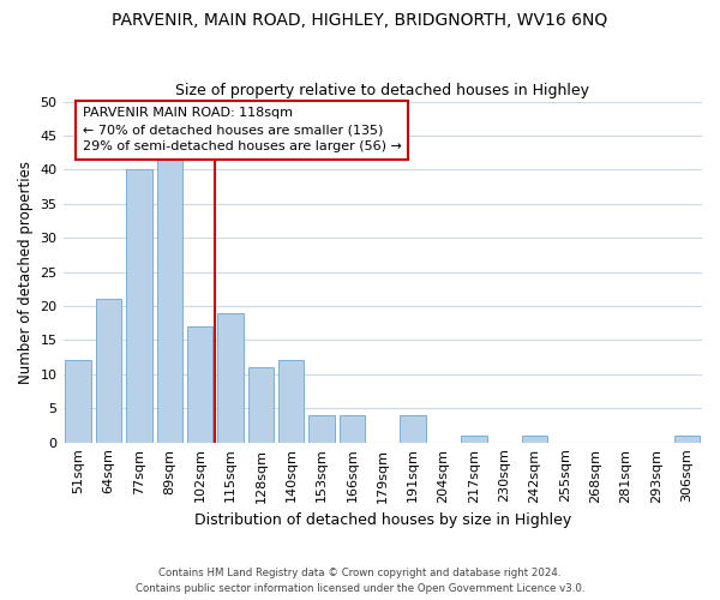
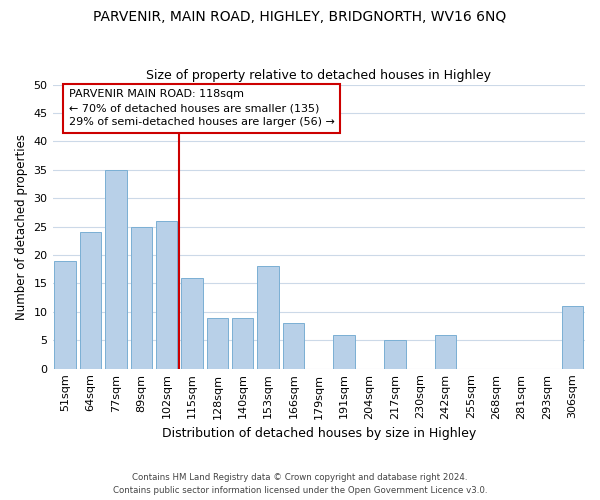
51sqm: 12 -> 19
64sqm: 21 -> 24
77sqm: 40 -> 35
89sqm: 42 -> 25
102sqm: 17 -> 26
115sqm: 19 -> 16
128sqm: 11 -> 9
140sqm: 12 -> 9
153sqm: 4 -> 18
166sqm: 4 -> 8
191sqm: 4 -> 6
217sqm: 1 -> 5
242sqm: 1 -> 6
306sqm: 1 -> 11
